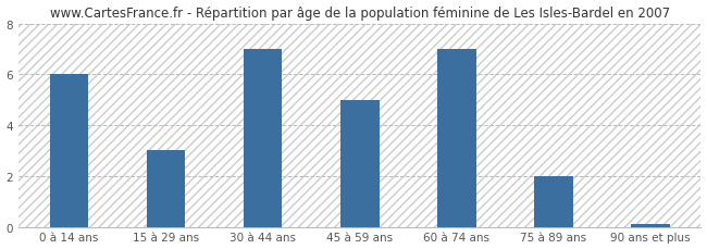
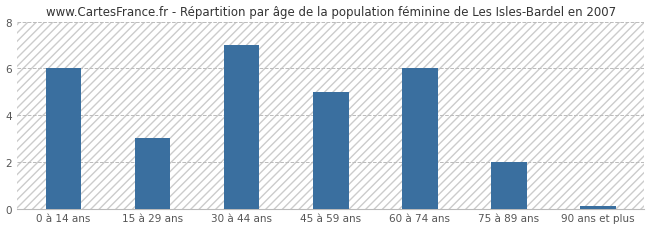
60 à 74 ans: 7.0 -> 6.0
